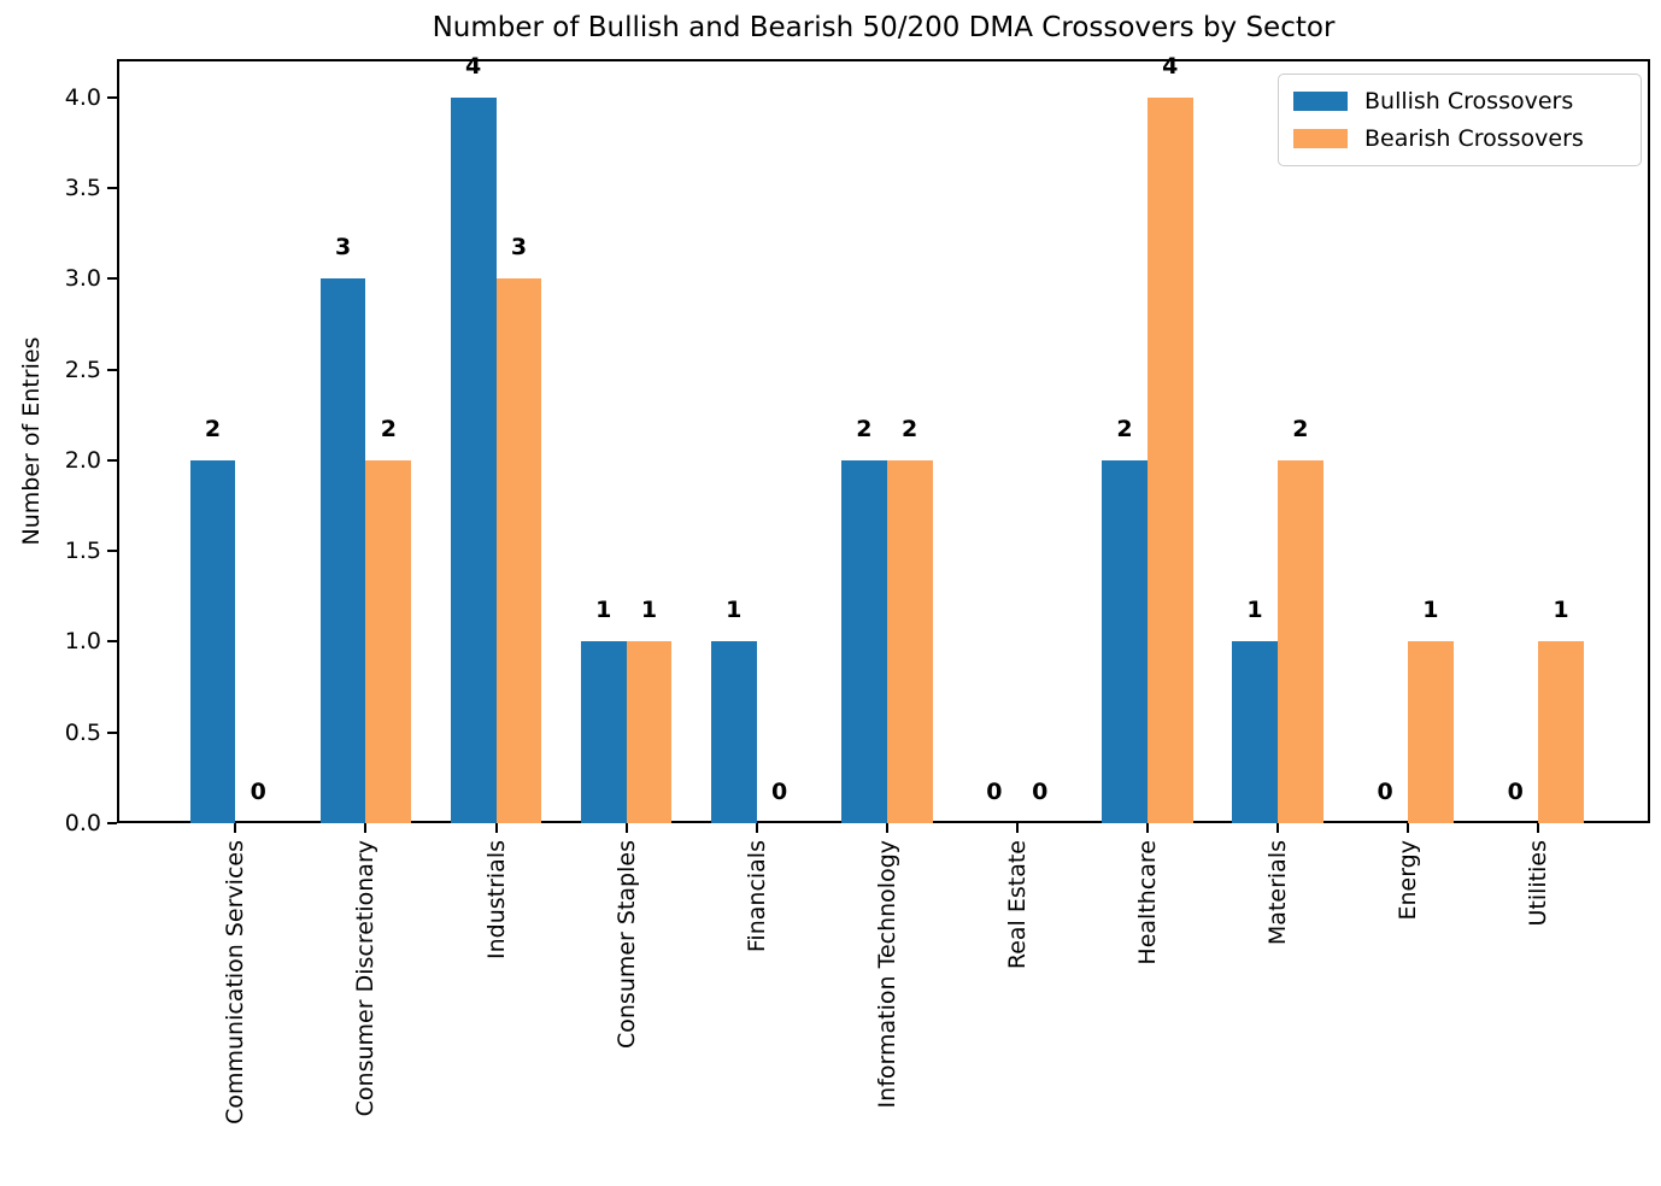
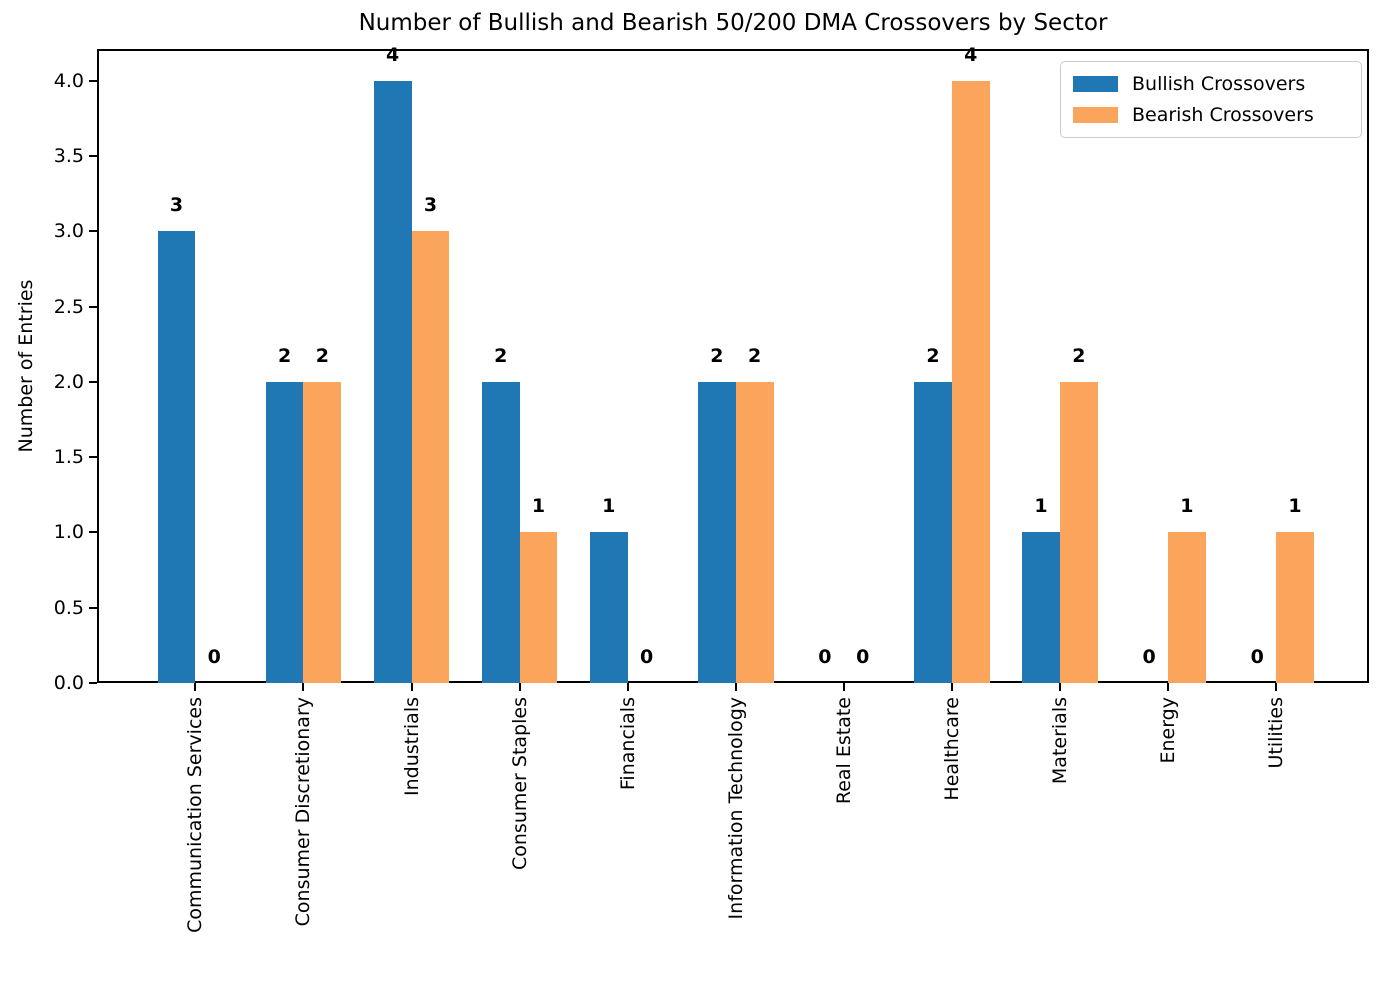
Bullish Crossovers/Communication Services: 2 -> 3
Bullish Crossovers/Consumer Discretionary: 3 -> 2
Bullish Crossovers/Consumer Staples: 1 -> 2
